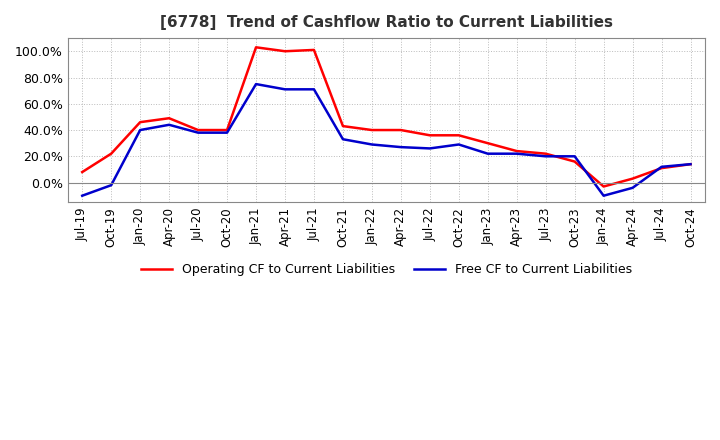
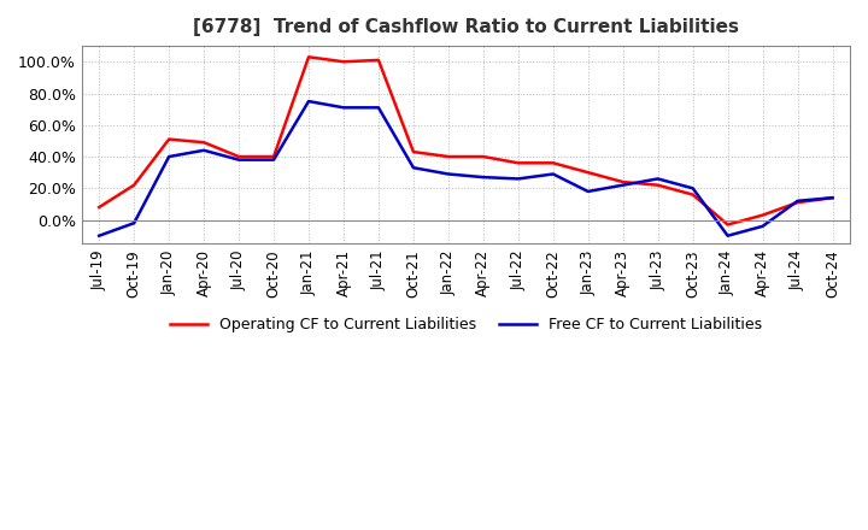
Operating CF to Current Liabilities/Jan-20: 46% -> 51%
Free CF to Current Liabilities/Jan-23: 22% -> 18%
Free CF to Current Liabilities/Jul-23: 20% -> 26%
